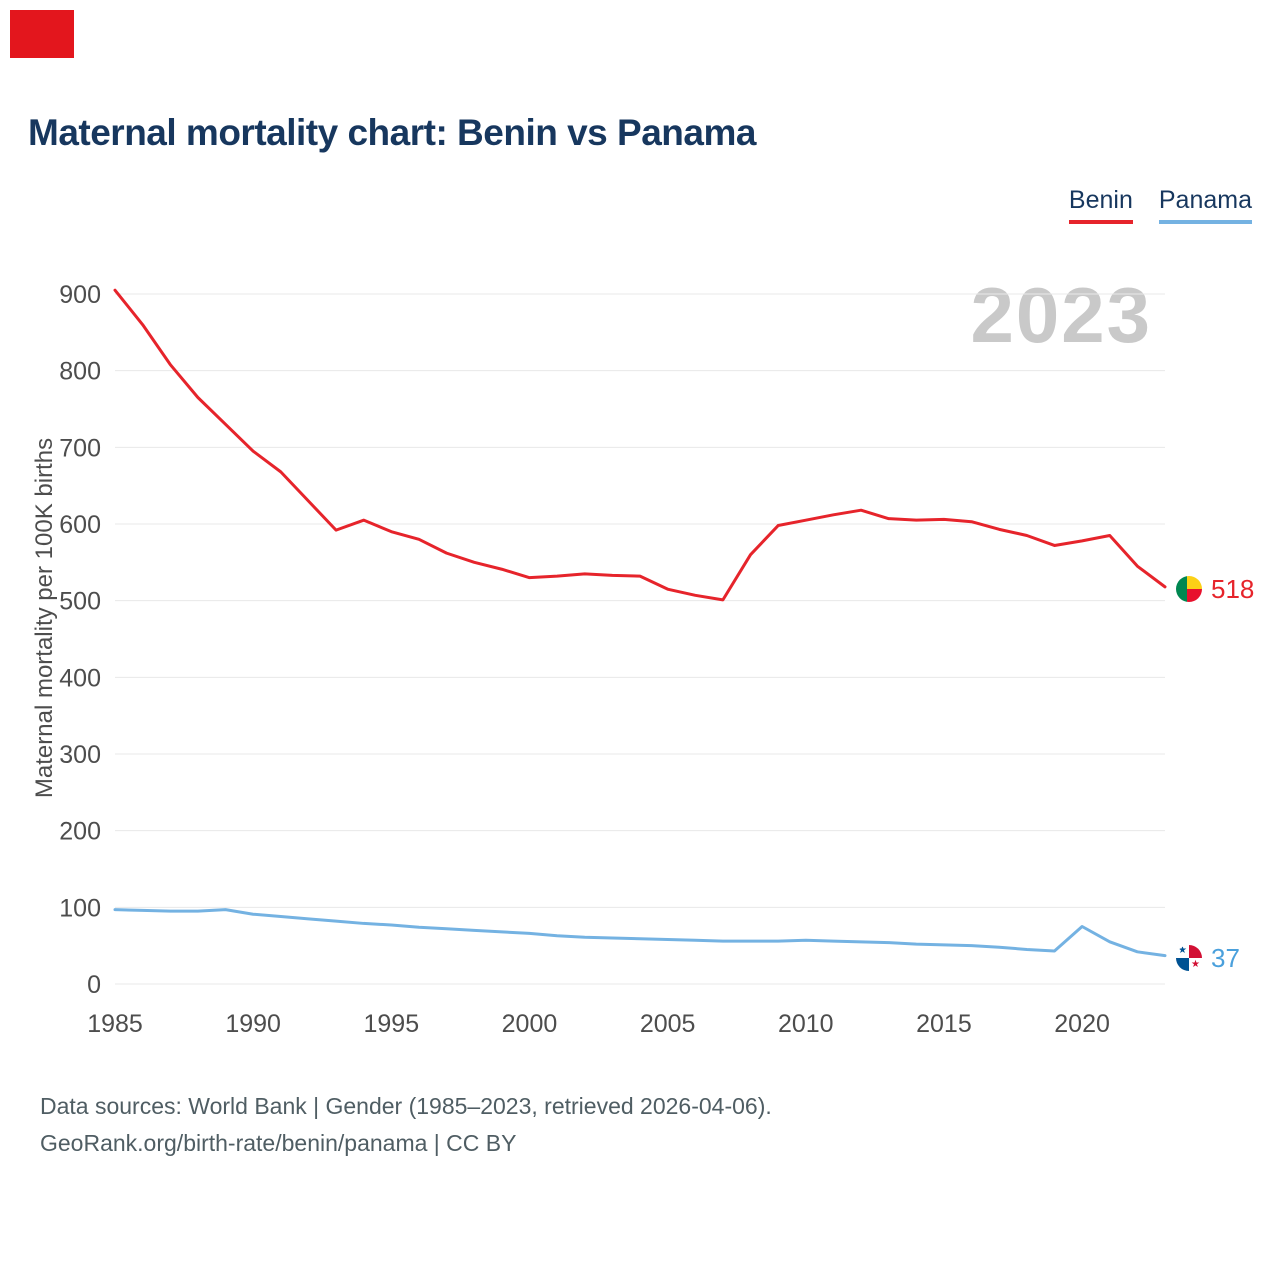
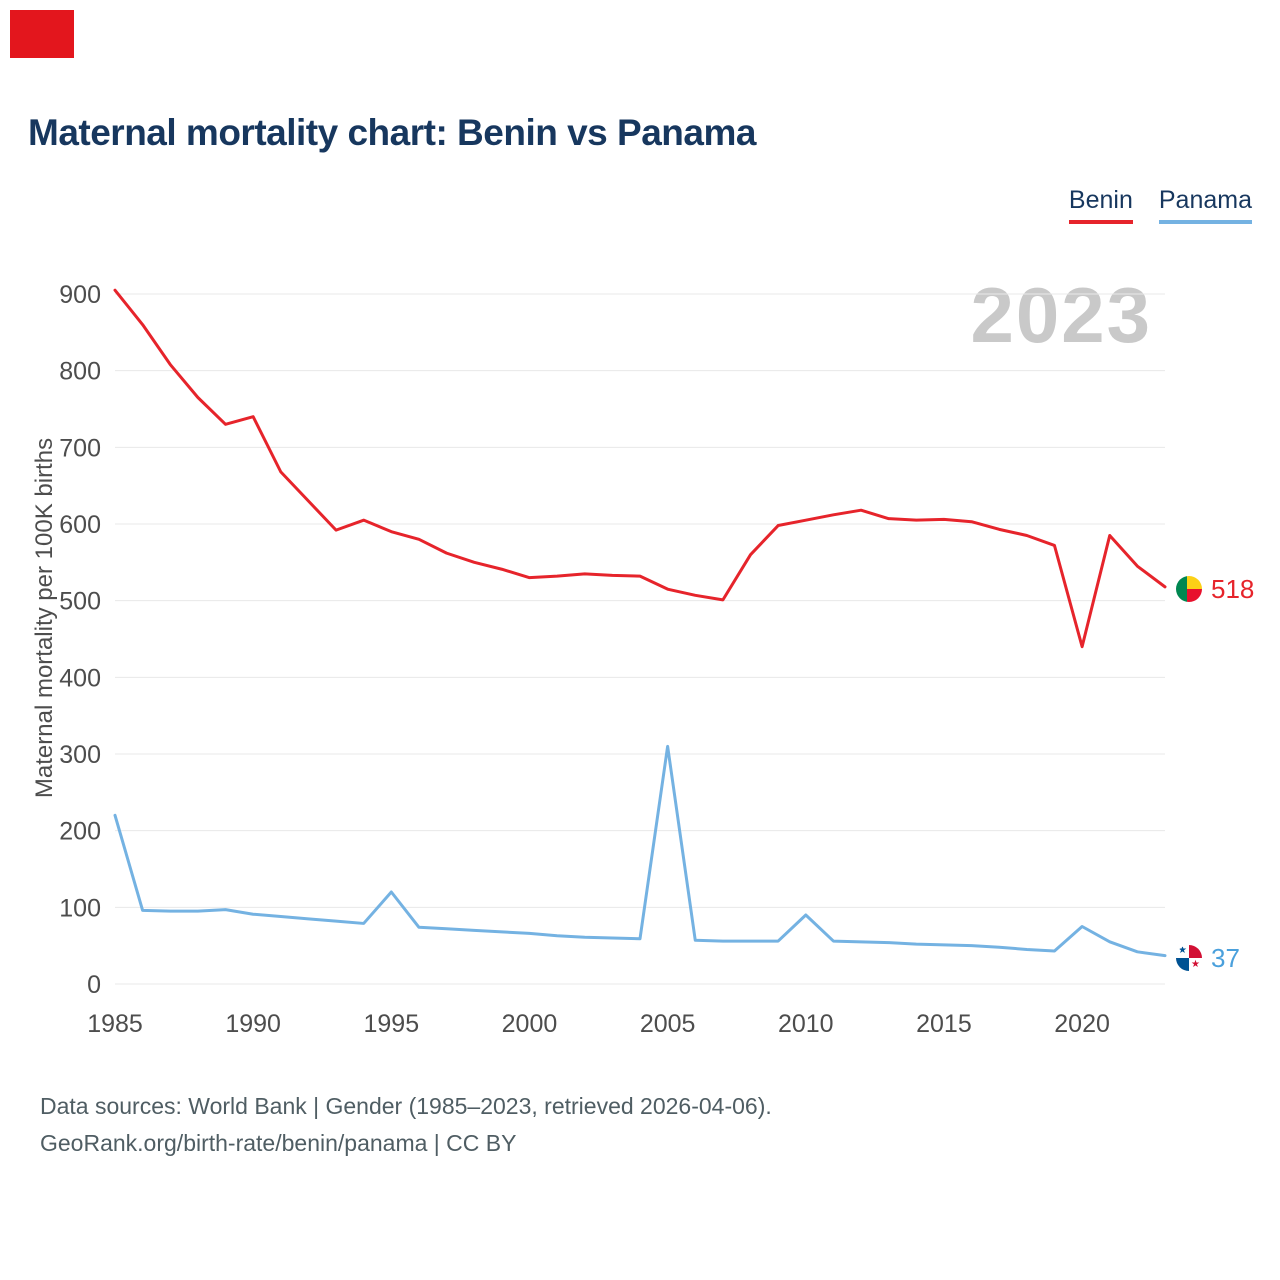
Panama/1985: 100 -> 220
Benin/1990: 700 -> 740
Panama/1995: 80 -> 120
Panama/2005: 60 -> 310
Panama/2010: 60 -> 90
Benin/2020: 580 -> 440
